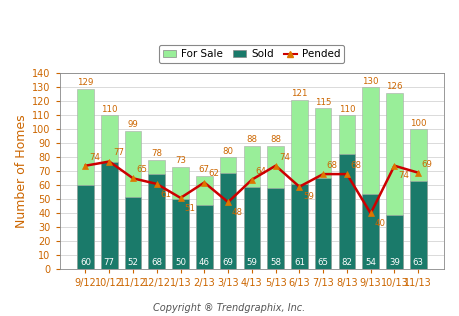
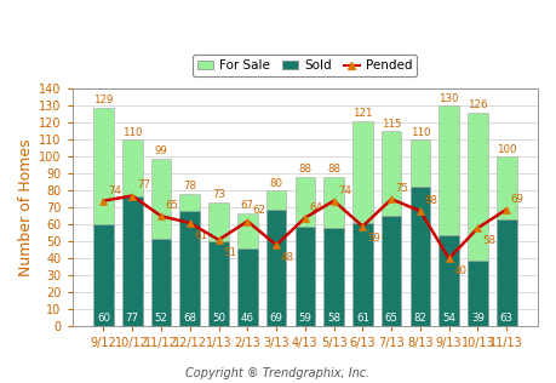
Pended/7/13: 68 -> 75
Pended/10/13: 74 -> 58
